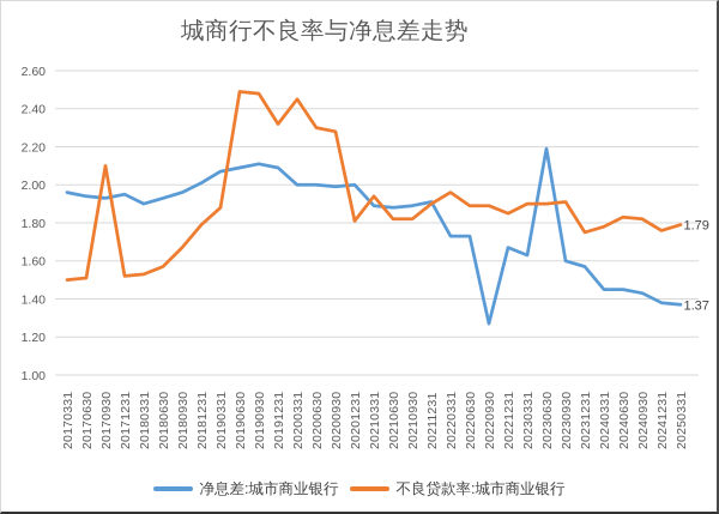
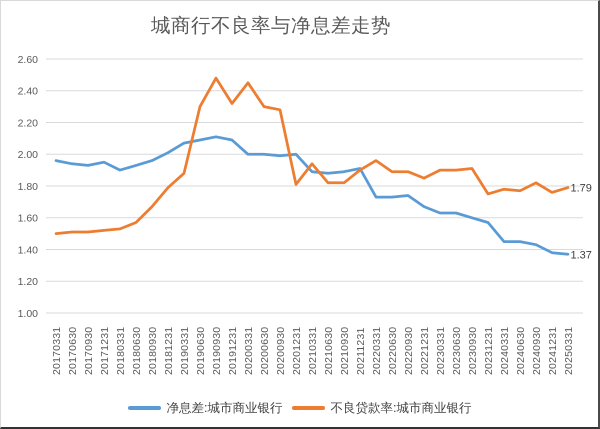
不良贷款率:城市商业银行/20170930: 2.10 -> 1.51
不良贷款率:城市商业银行/20190630: 2.49 -> 2.30
净息差:城市商业银行/20220930: 1.27 -> 1.74
净息差:城市商业银行/20230630: 2.19 -> 1.63
不良贷款率:城市商业银行/20240630: 1.83 -> 1.77
